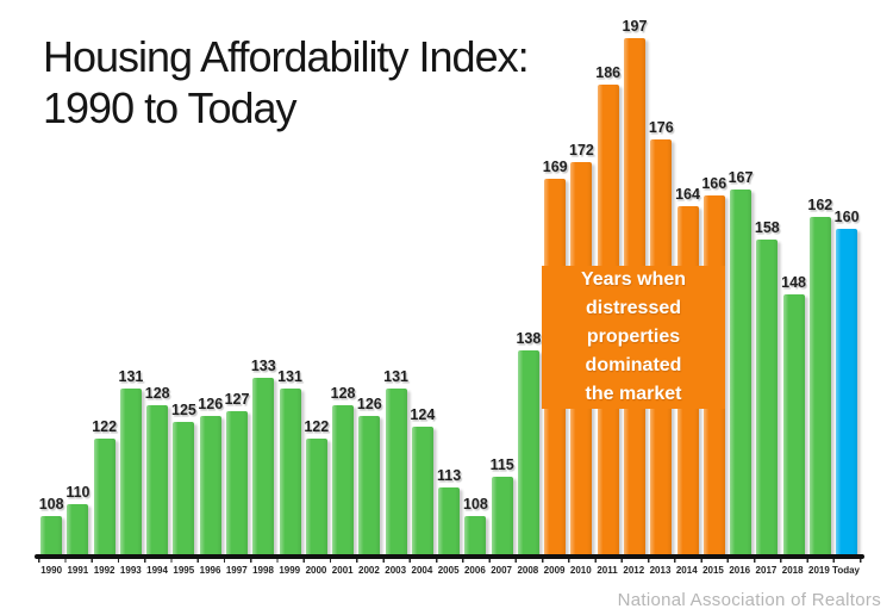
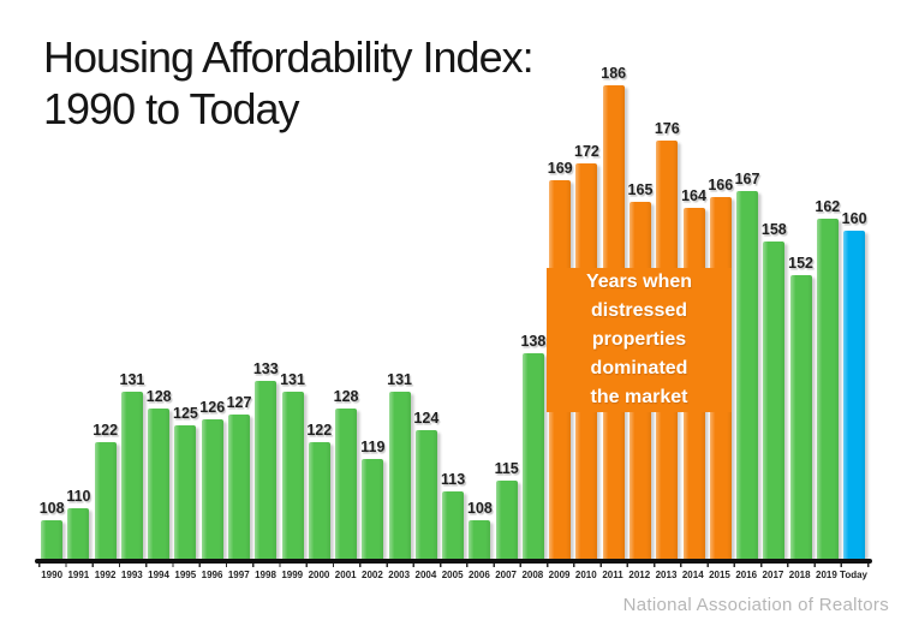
2002: 126 -> 119
2012: 197 -> 165
2018: 148 -> 152
